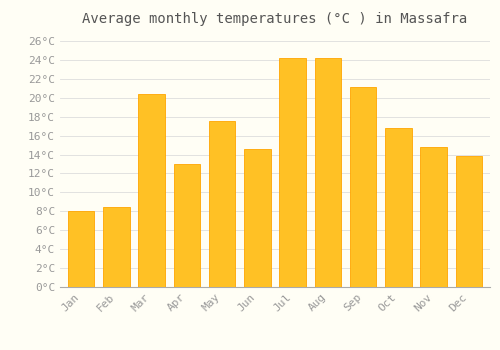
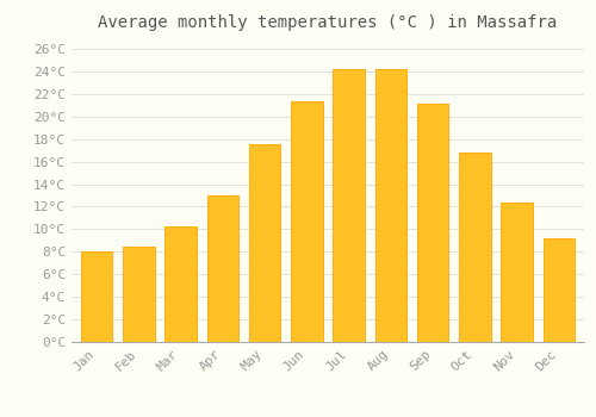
Mar: 20.4°C -> 10.2°C
Jun: 14.6°C -> 21.3°C
Nov: 14.8°C -> 12.4°C
Dec: 13.8°C -> 9.2°C
